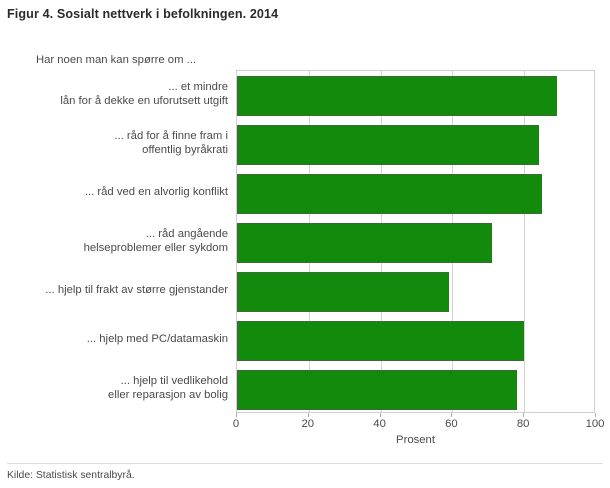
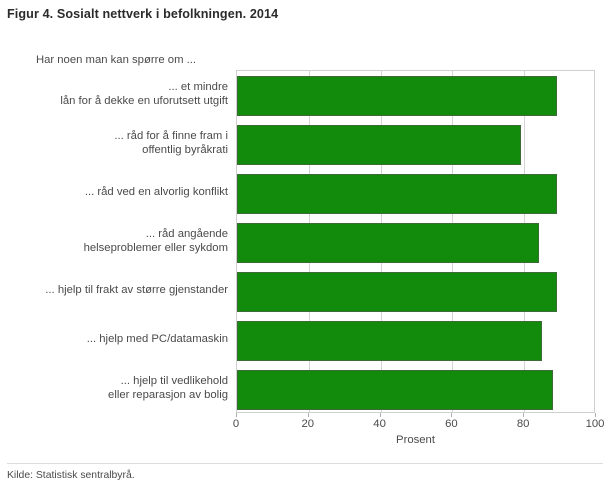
... råd for å finne fram i offentlig byråkrati: 84 -> 79
... råd ved en alvorlig konflikt: 85 -> 89
... råd angående helseproblemer eller sykdom: 71 -> 84
... hjelp til frakt av større gjenstander: 59 -> 89
... hjelp med PC/datamaskin: 80 -> 85
... hjelp til vedlikehold eller reparasjon av bolig: 78 -> 88
